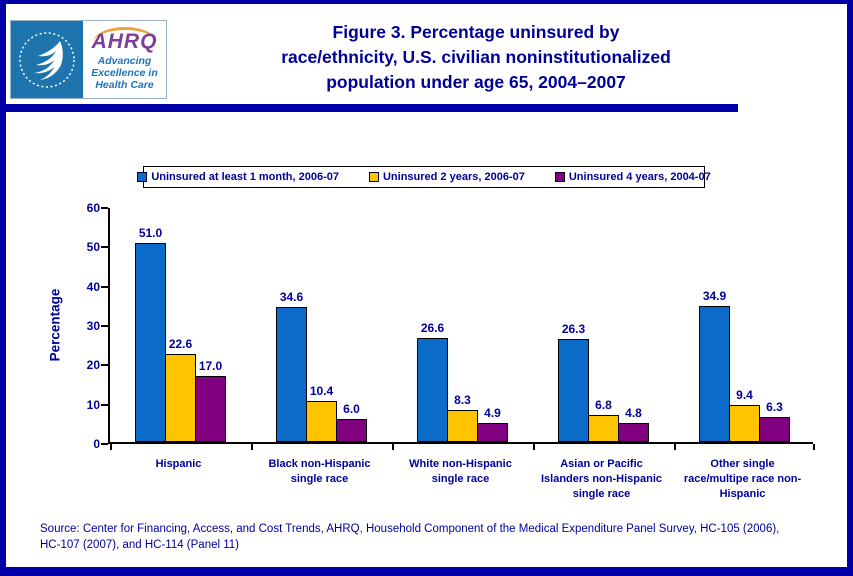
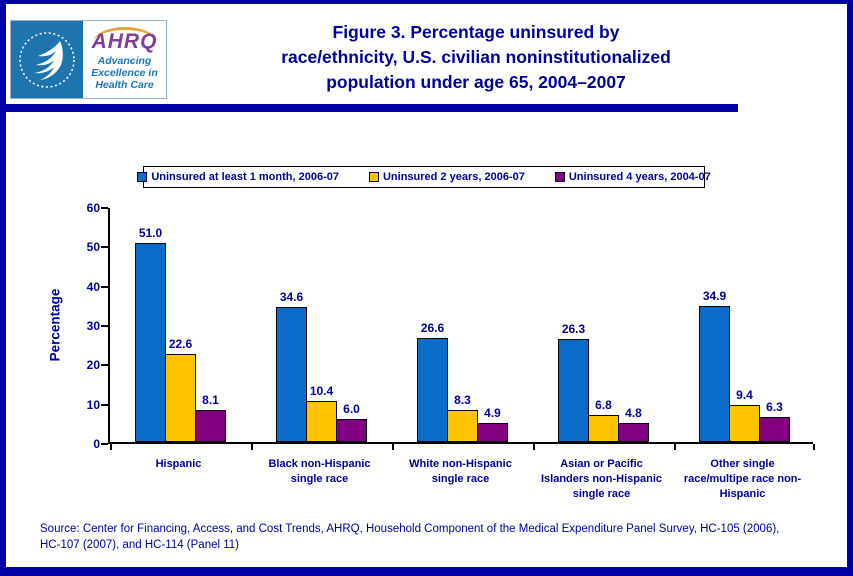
Uninsured 4 years, 2004-07/Hispanic: 17.0 -> 8.1
